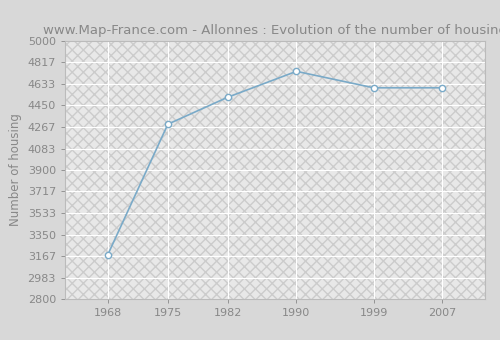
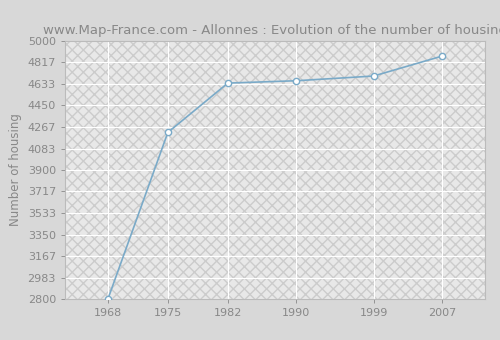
1968: 3180 -> 2800
1975: 4290 -> 4220
1982: 4520 -> 4640
1990: 4740 -> 4660
1999: 4600 -> 4700
2007: 4600 -> 4870
